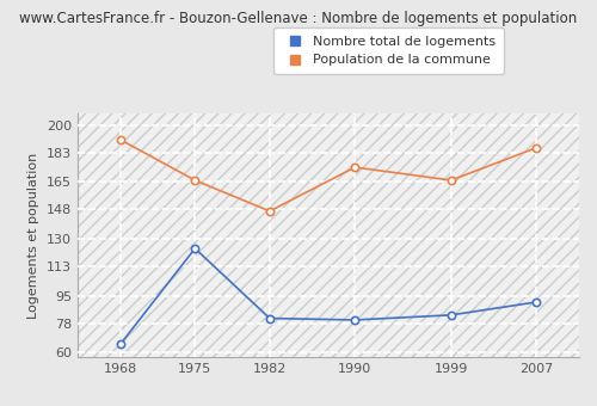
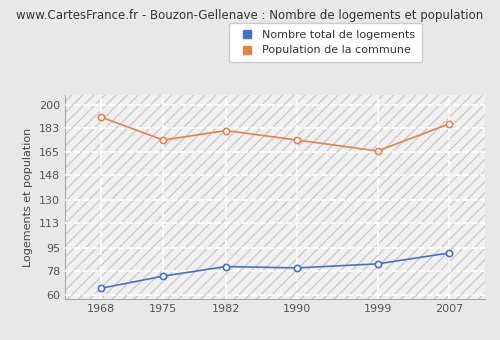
Nombre total de logements/1975: 124 -> 74
Population de la commune/1975: 166 -> 174
Population de la commune/1982: 147 -> 181
